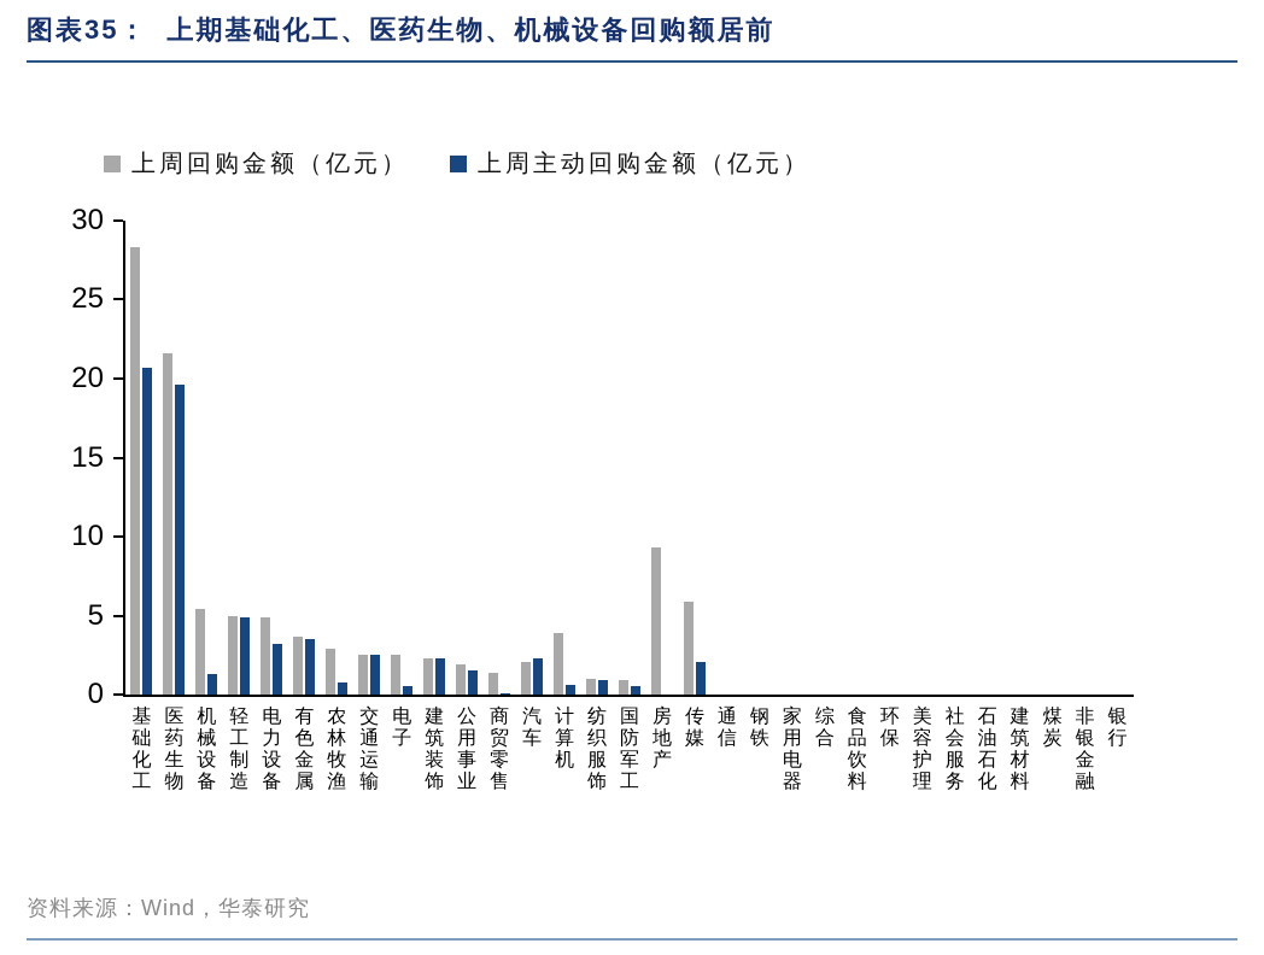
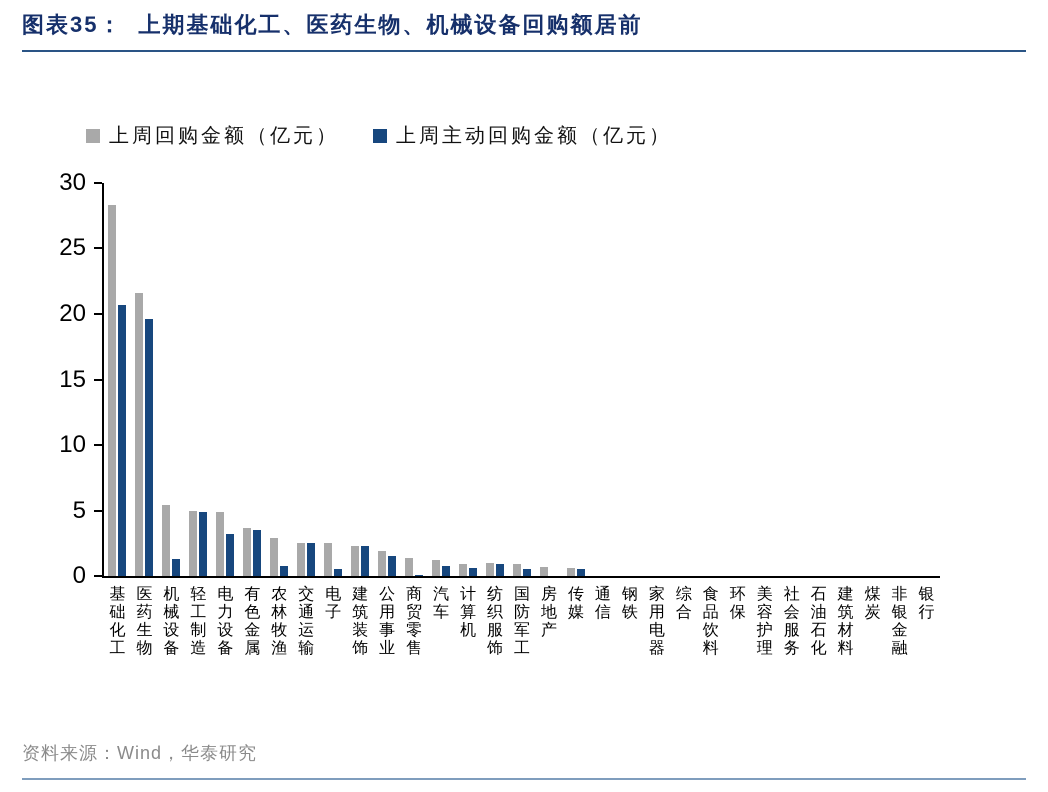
上周回购金额（亿元）/汽车: 2.1 -> 1.2
上周主动回购金额（亿元）/汽车: 2.3 -> 0.8
上周回购金额（亿元）/计算机: 3.9 -> 0.9
上周回购金额（亿元）/房地产: 9.3 -> 0.7
上周回购金额（亿元）/传媒: 5.9 -> 0.6
上周主动回购金额（亿元）/传媒: 2.1 -> 0.5
